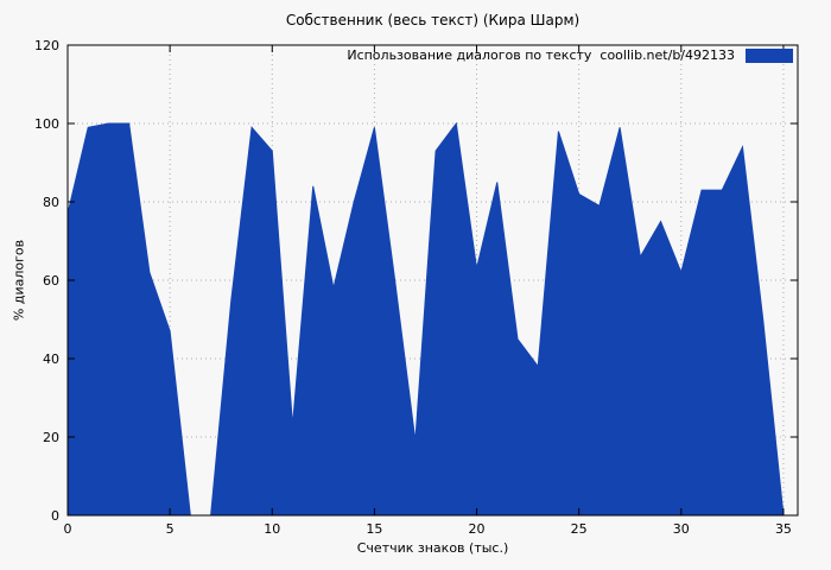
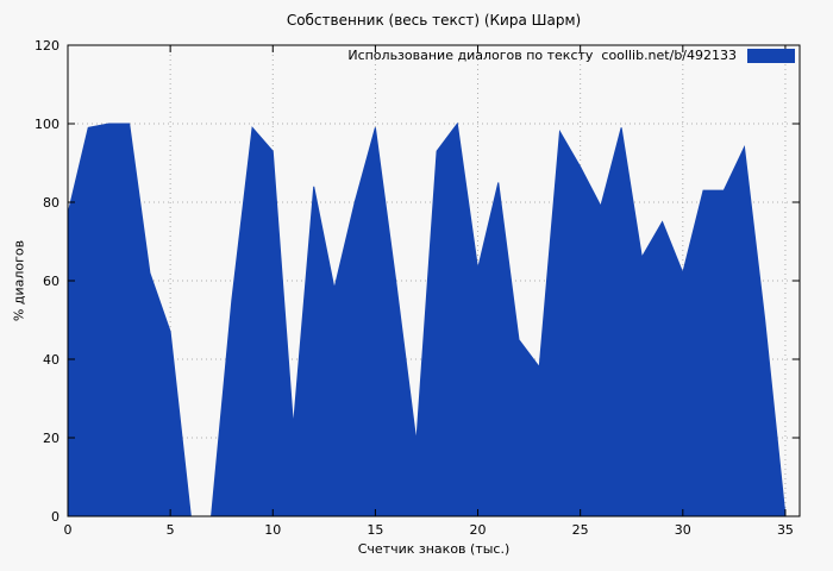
25: 82 -> 89
